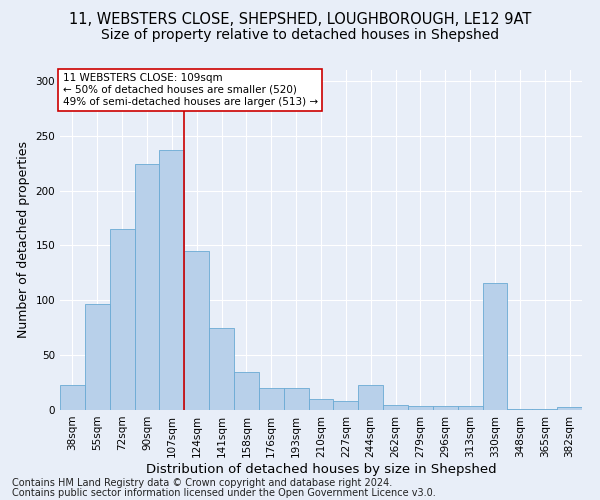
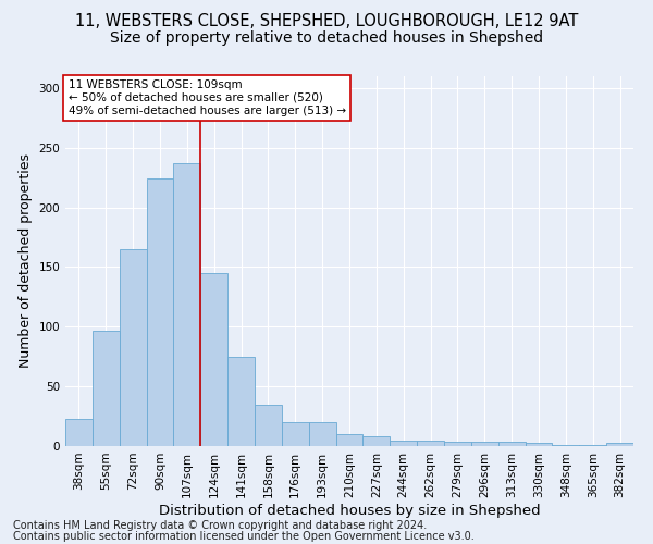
244sqm: 23 -> 5
330sqm: 116 -> 3
